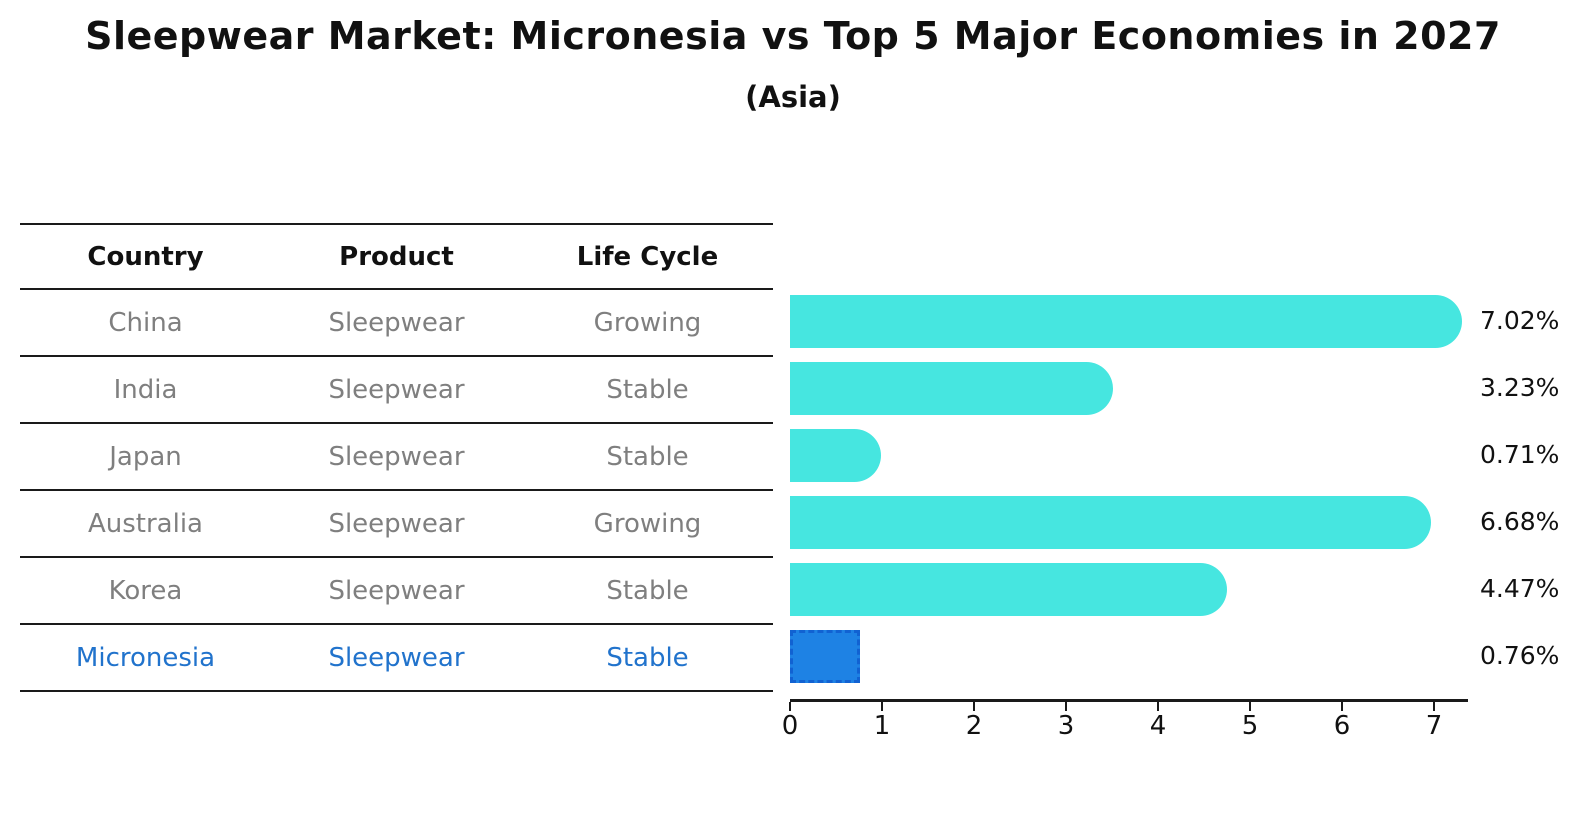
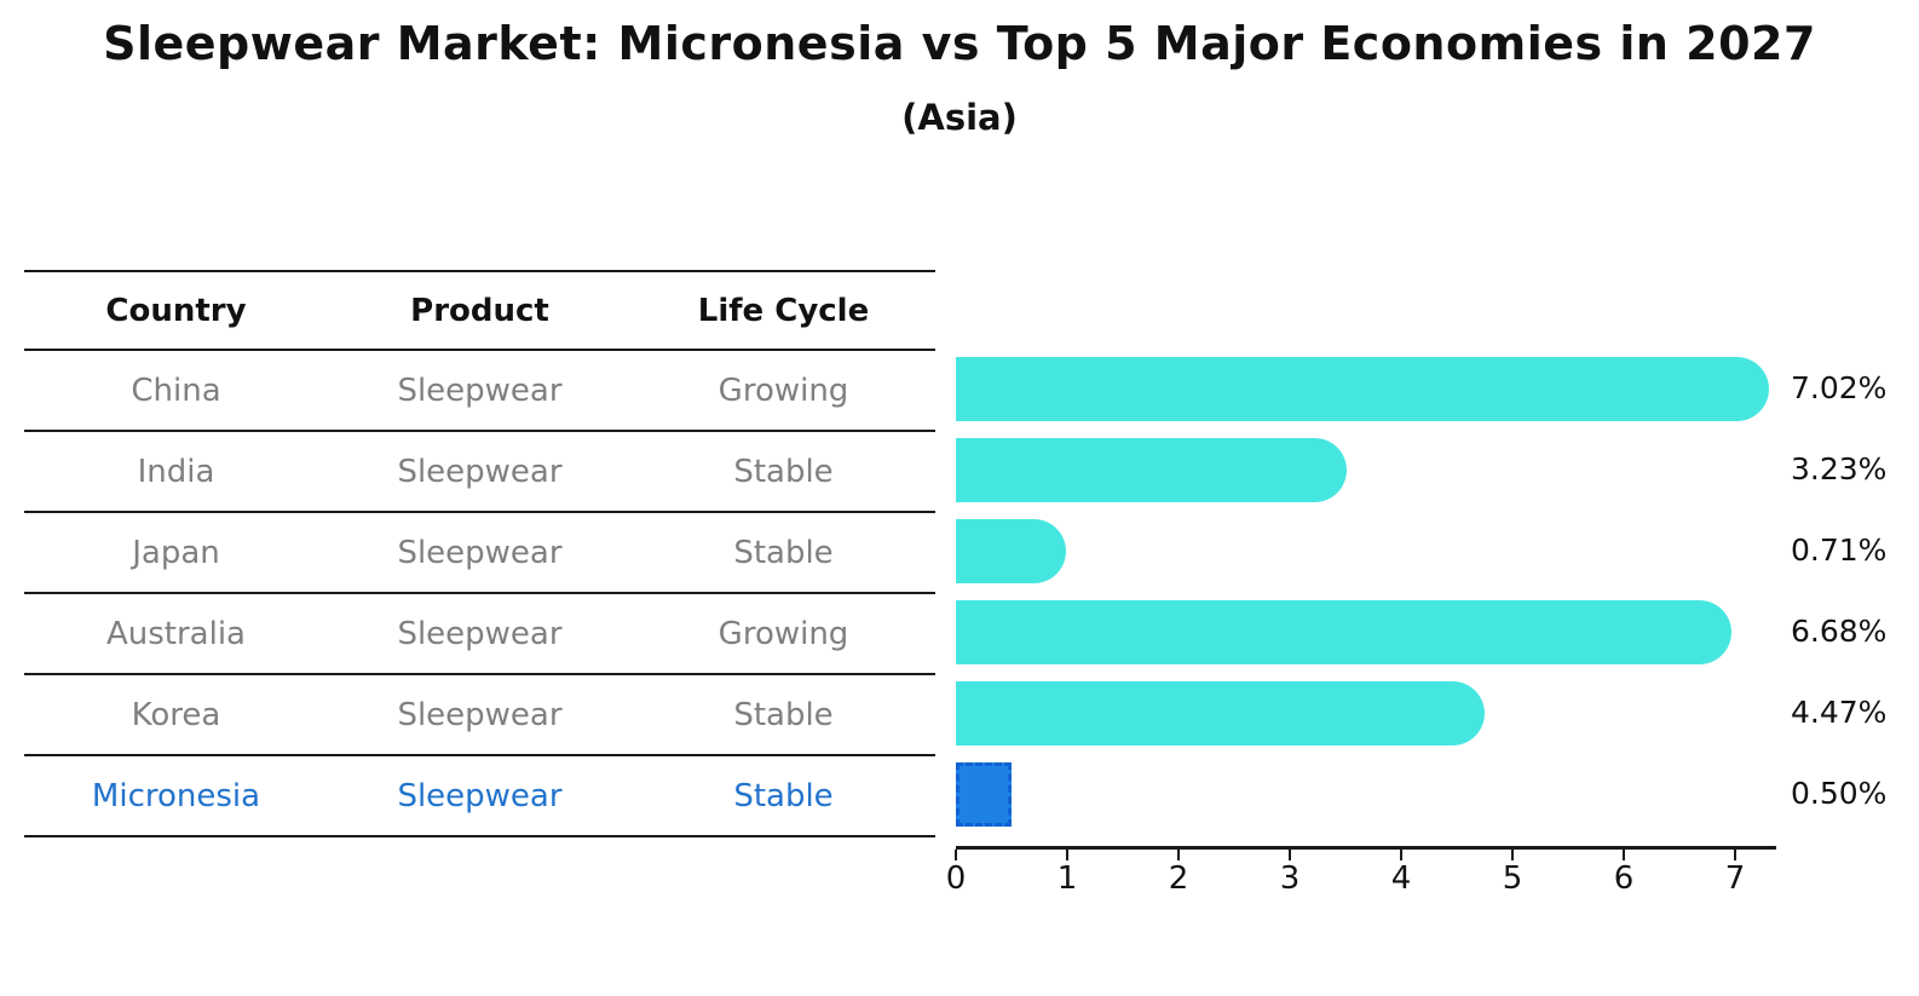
Micronesia: 0.76% -> 0.50%
